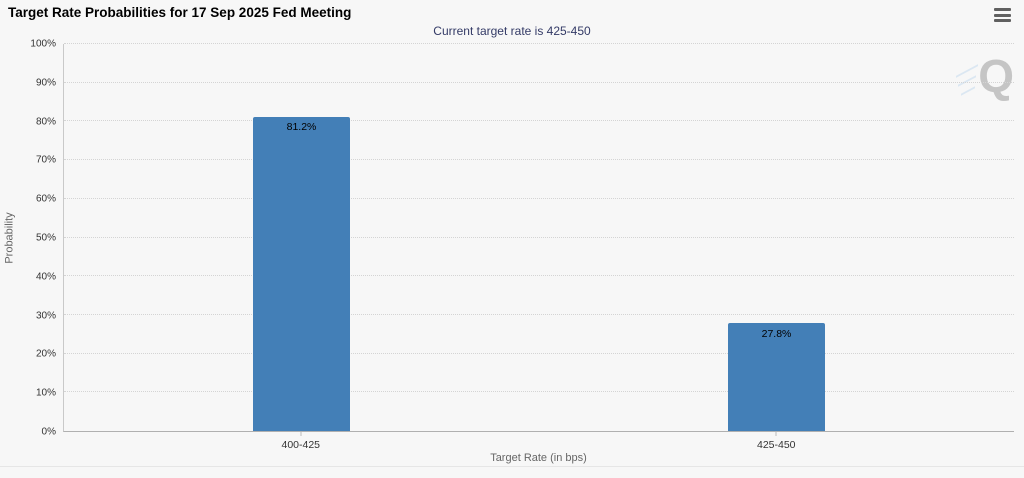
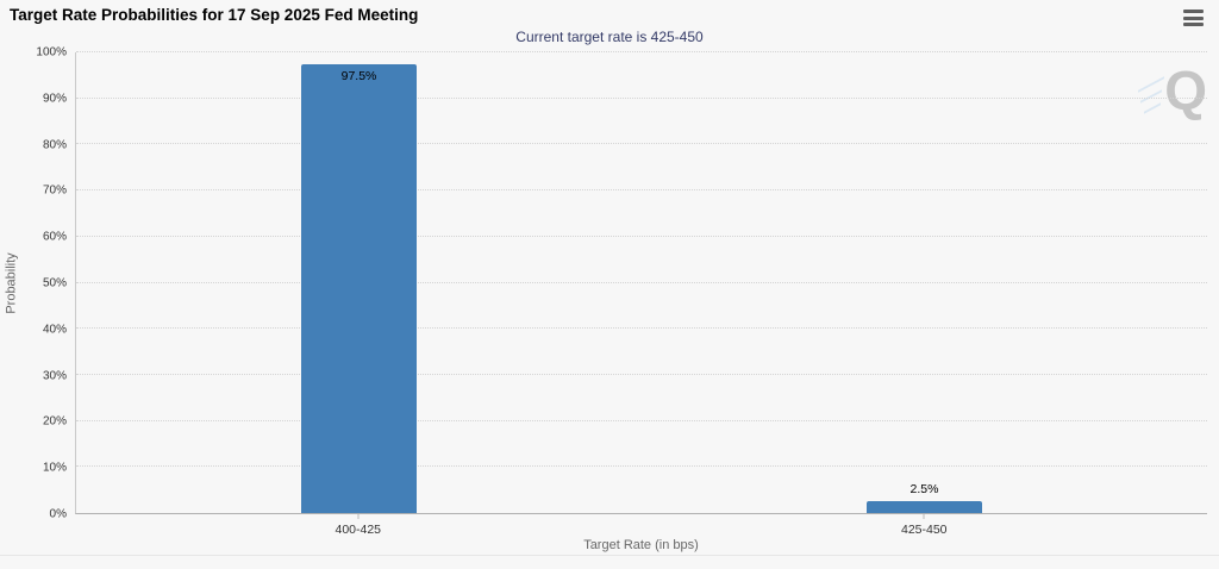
400-425: 81.2% -> 97.5%
425-450: 27.8% -> 2.5%
